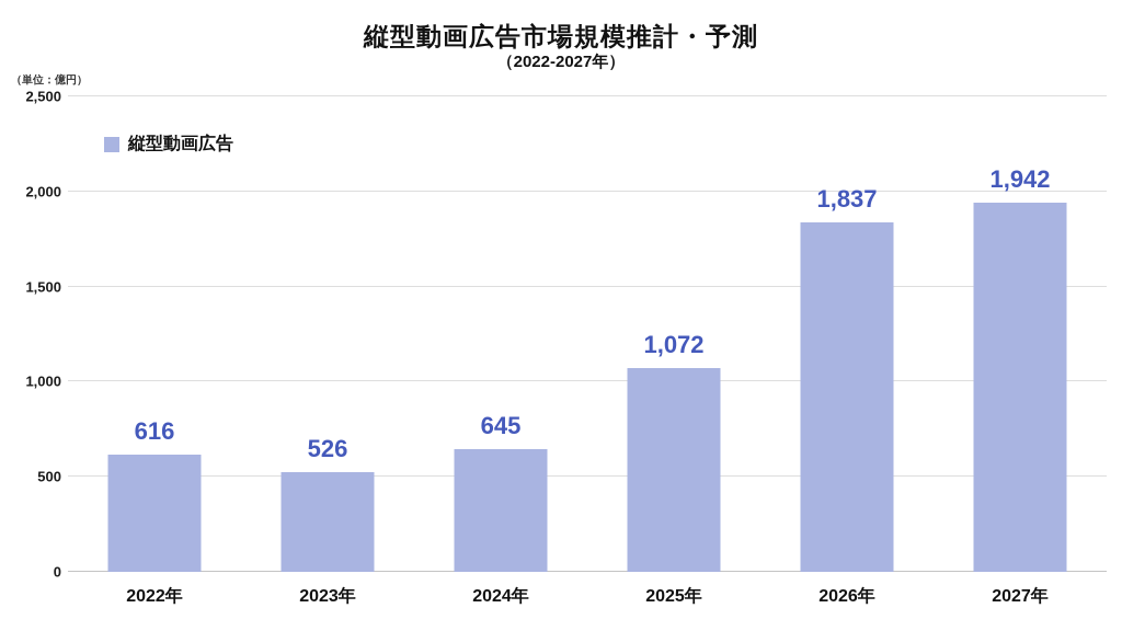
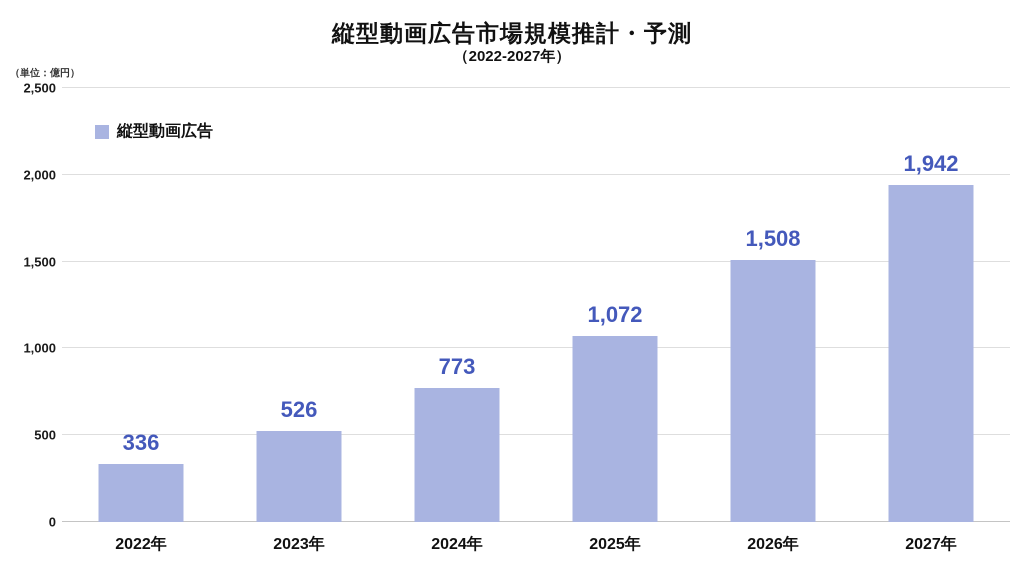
2022年: 616 -> 336
2024年: 645 -> 773
2026年: 1,837 -> 1,508
